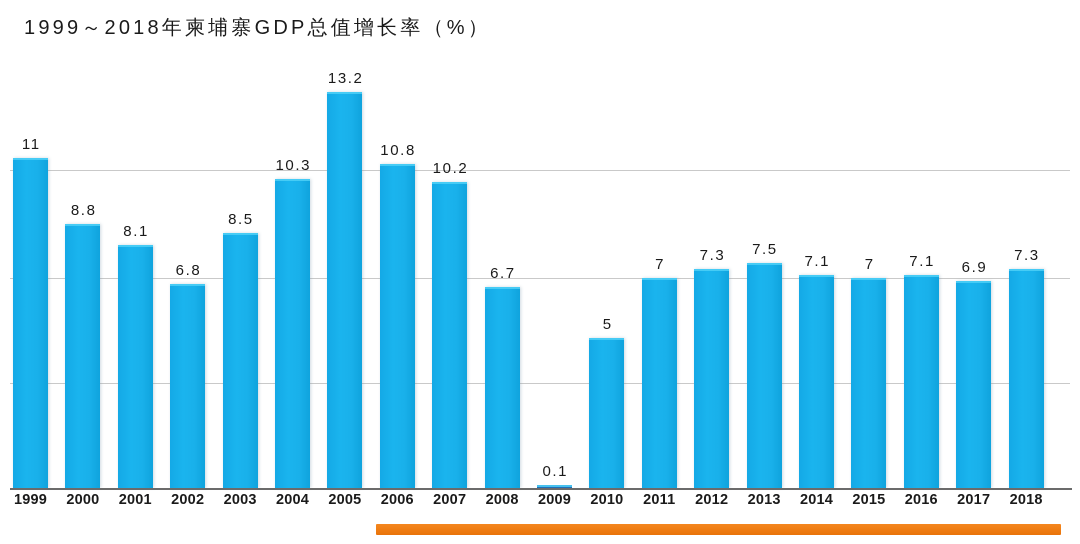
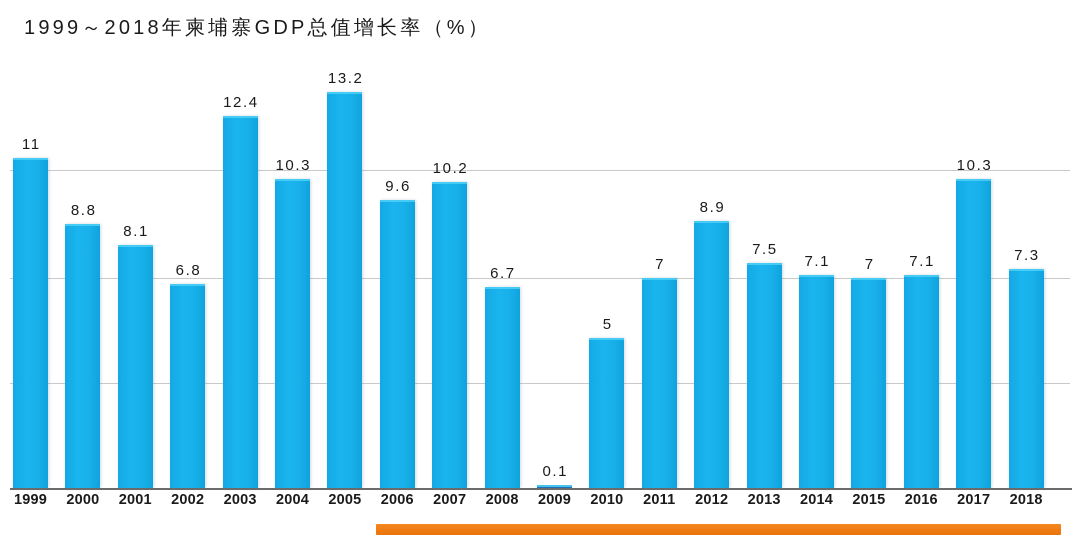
2003: 8.5 -> 12.4
2006: 10.8 -> 9.6
2012: 7.3 -> 8.9
2017: 6.9 -> 10.3
